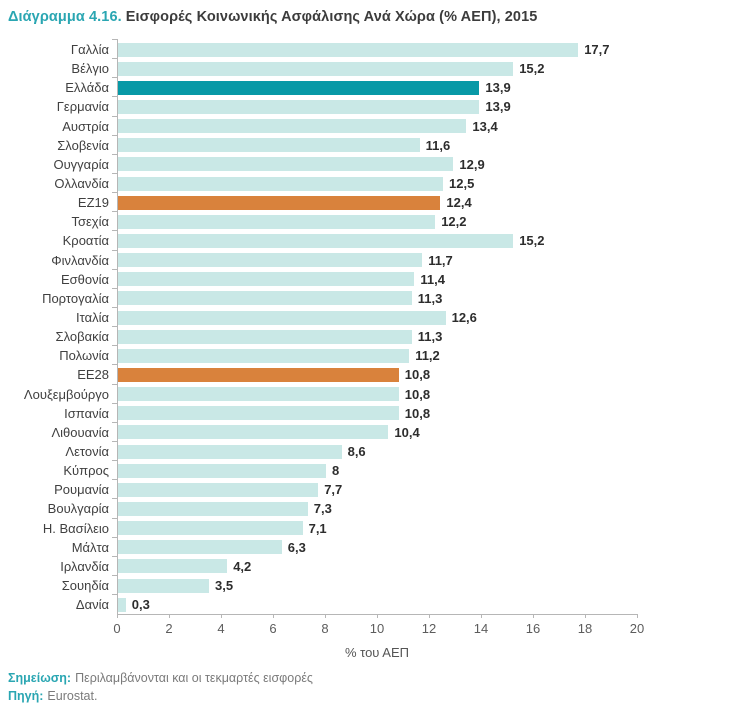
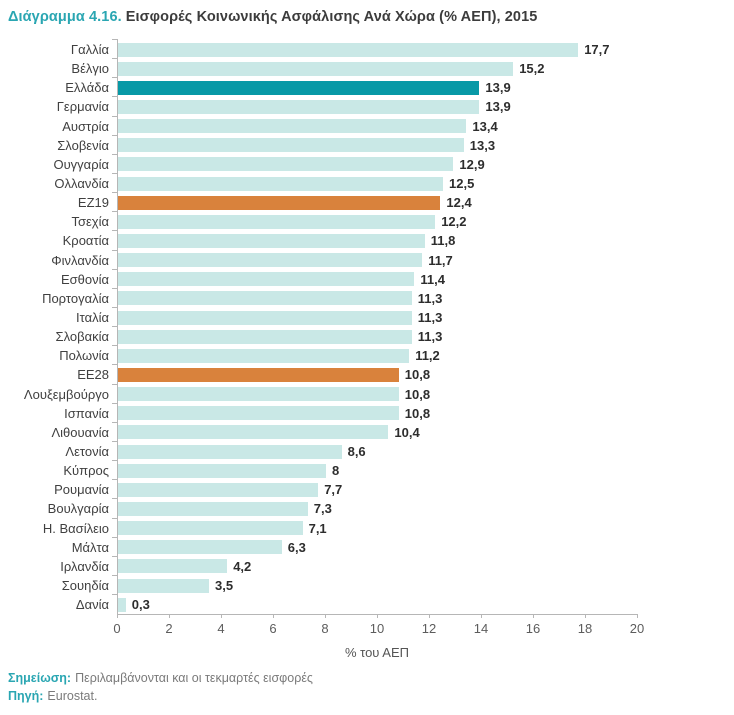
Σλοβενία: 11,6 -> 13,3
Κροατία: 15,2 -> 11,8
Ιταλία: 12,6 -> 11,3
